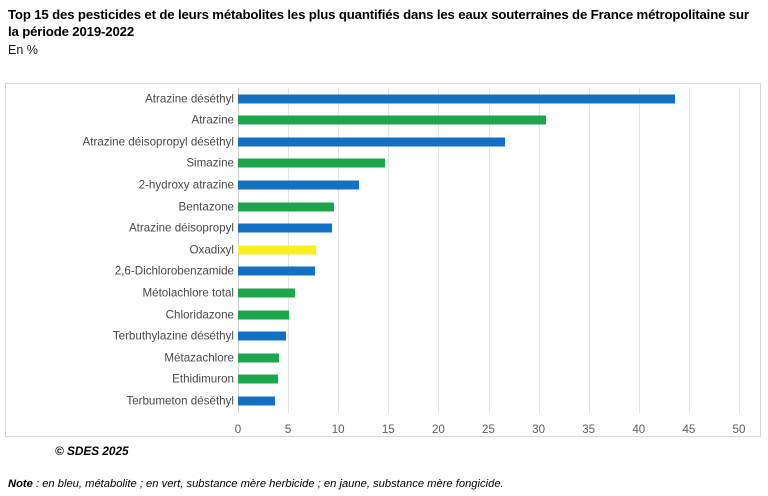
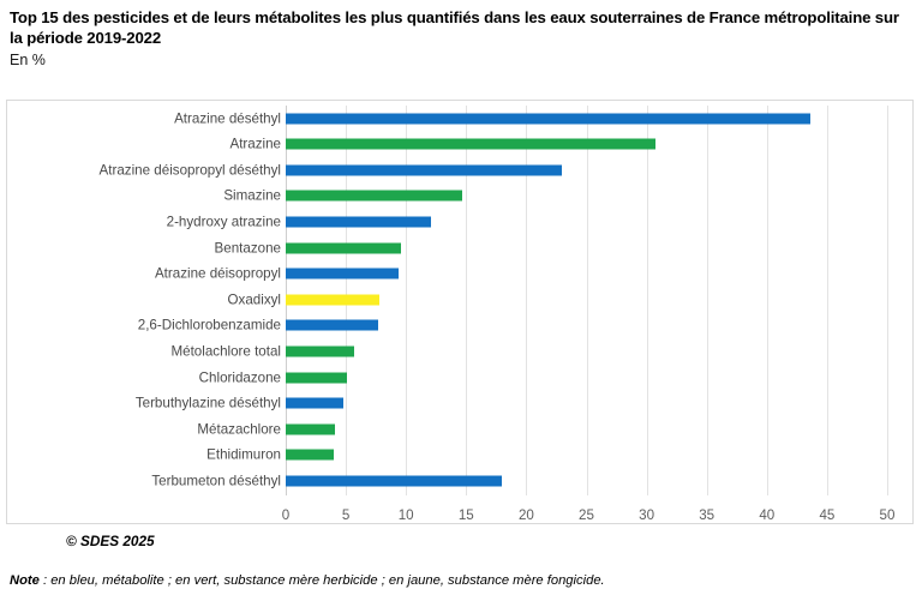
Atrazine déisopropyl déséthyl: 27 -> 23
Terbumeton déséthyl: 4 -> 18
